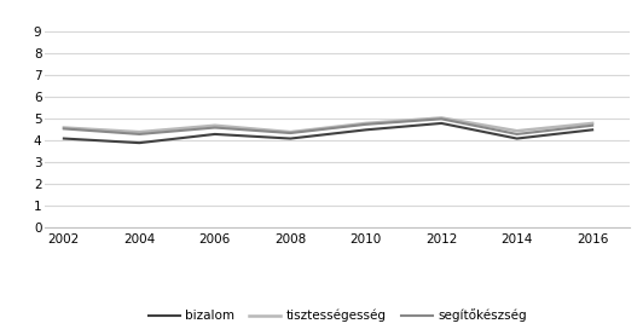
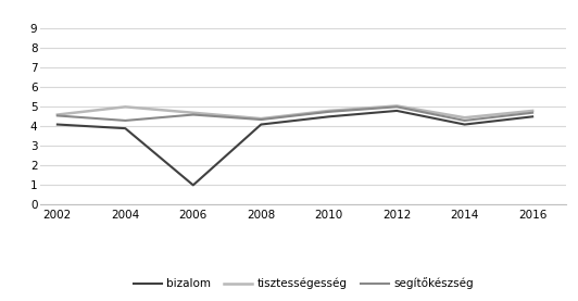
tisztességesség/2004: 4.4 -> 5.0
bizalom/2006: 4.3 -> 1.0
